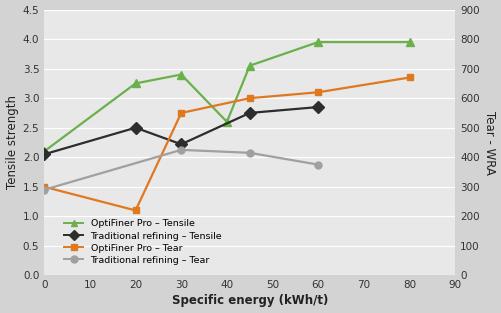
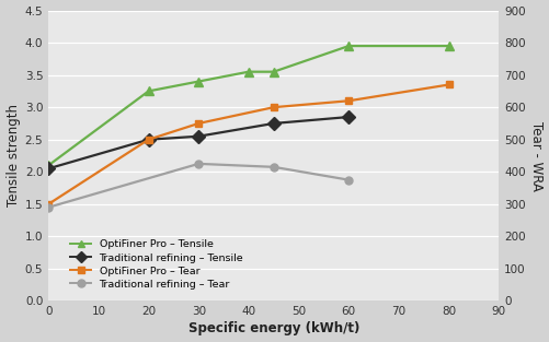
OptiFiner Pro – Tear/20: 220 -> 500
Traditional refining – Tensile/30: 2.22 -> 2.55
OptiFiner Pro – Tensile/40: 2.60 -> 3.55
